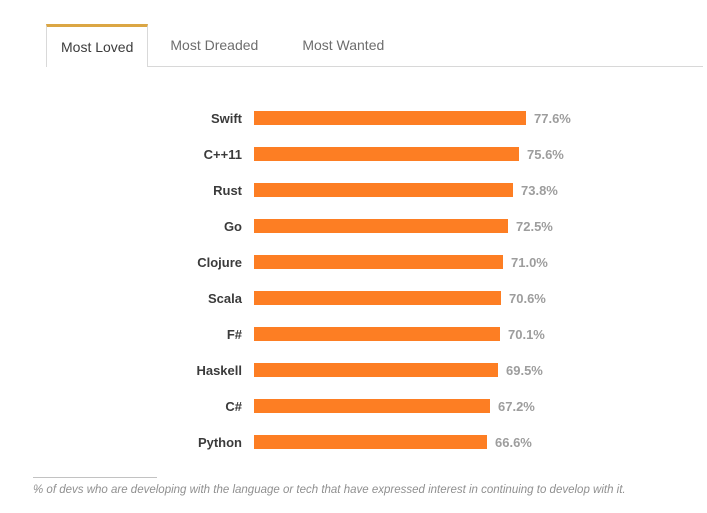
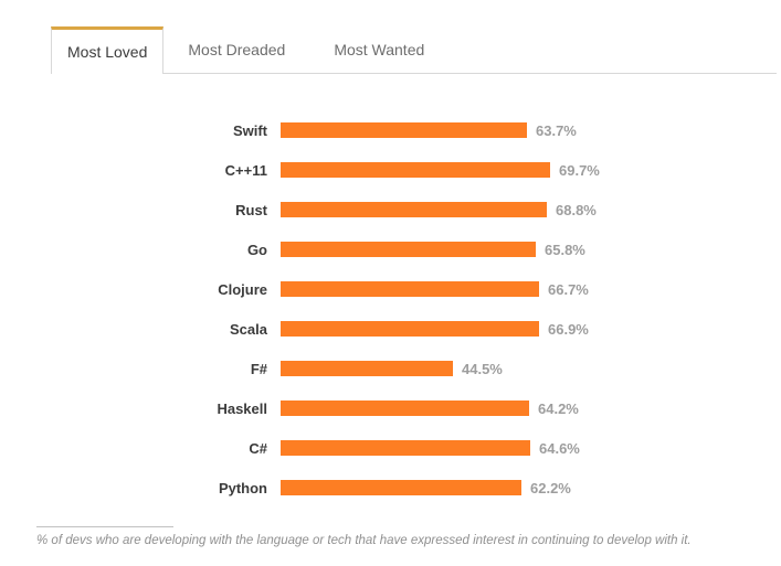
Swift: 77.6% -> 63.7%
C++11: 75.6% -> 69.7%
Rust: 73.8% -> 68.8%
Go: 72.5% -> 65.8%
Clojure: 71.0% -> 66.7%
Scala: 70.6% -> 66.9%
F#: 70.1% -> 44.5%
Haskell: 69.5% -> 64.2%
C#: 67.2% -> 64.6%
Python: 66.6% -> 62.2%
